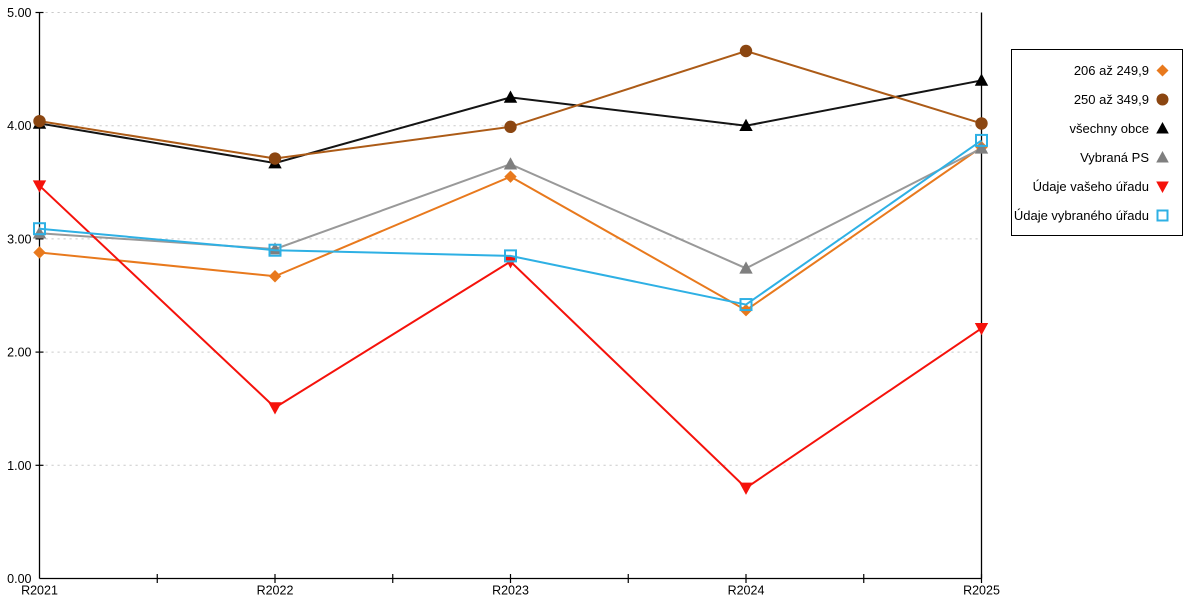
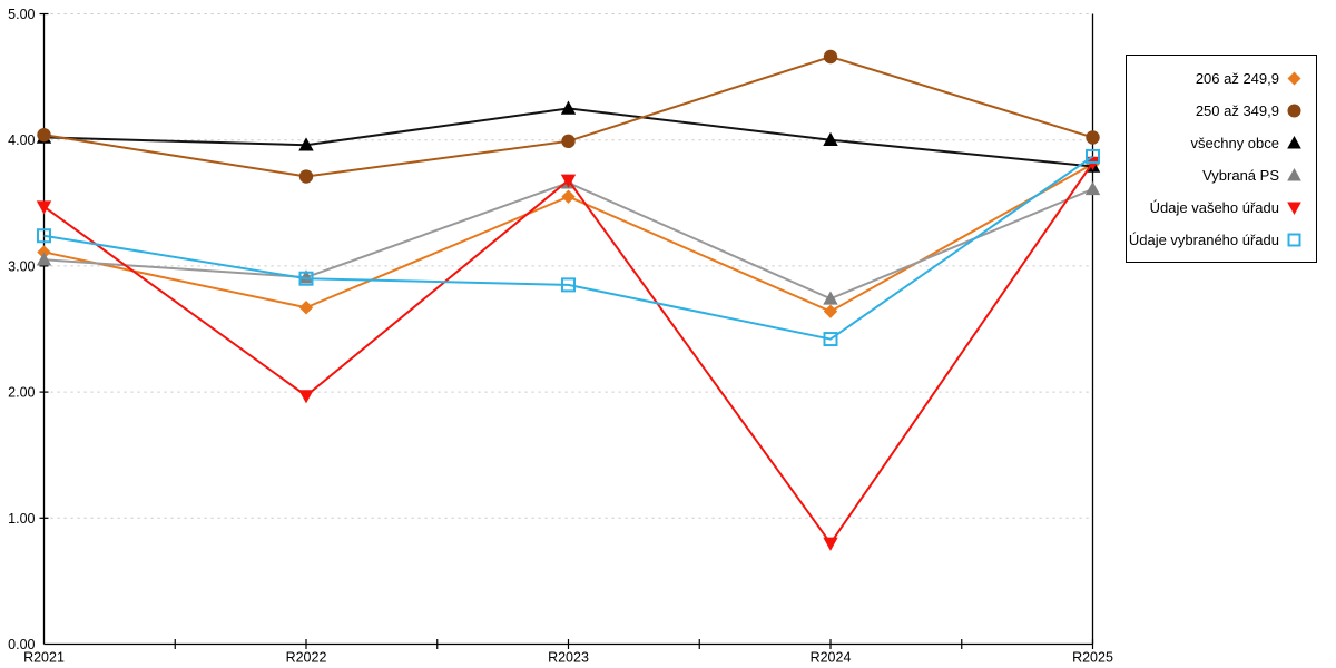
206 až 249,9/R2021: 2.88 -> 3.11
Údaje vybraného úřadu/R2021: 3.09 -> 3.24
všechny obce/R2022: 3.67 -> 3.96
Údaje vašeho úřadu/R2022: 1.51 -> 1.97
Údaje vašeho úřadu/R2023: 2.80 -> 3.68
206 až 249,9/R2024: 2.37 -> 2.64
všechny obce/R2025: 4.40 -> 3.79
Vybraná PS/R2025: 3.80 -> 3.61
Údaje vašeho úřadu/R2025: 2.21 -> 3.82
